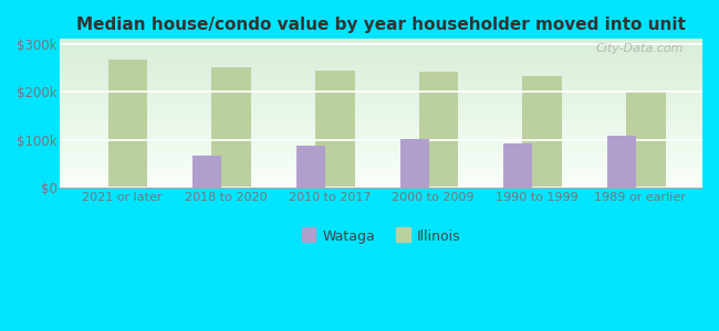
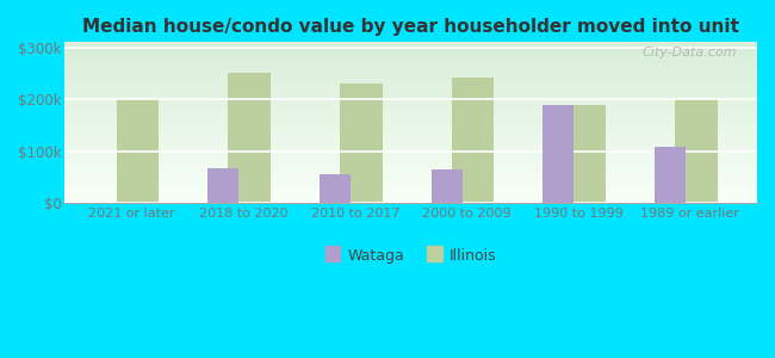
Illinois/2021 or later: $268k -> $200k
Wataga/2010 to 2017: $89k -> $55k
Illinois/2010 to 2017: $243k -> $230k
Wataga/2000 to 2009: $101k -> $65k
Wataga/1990 to 1999: $92k -> $190k
Illinois/1990 to 1999: $232k -> $190k
